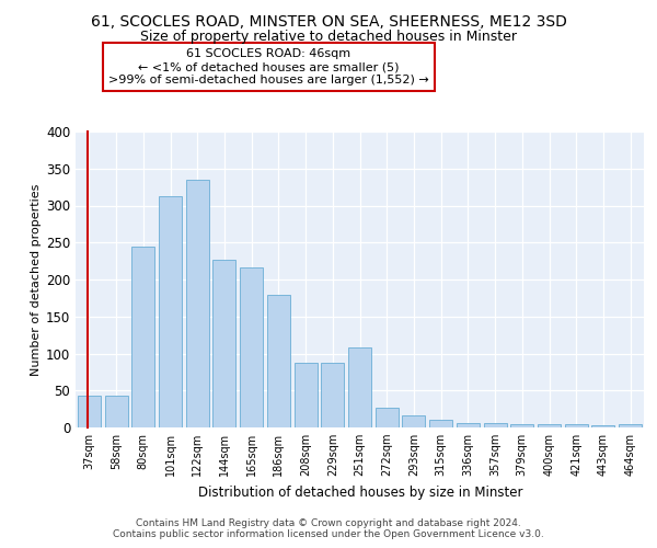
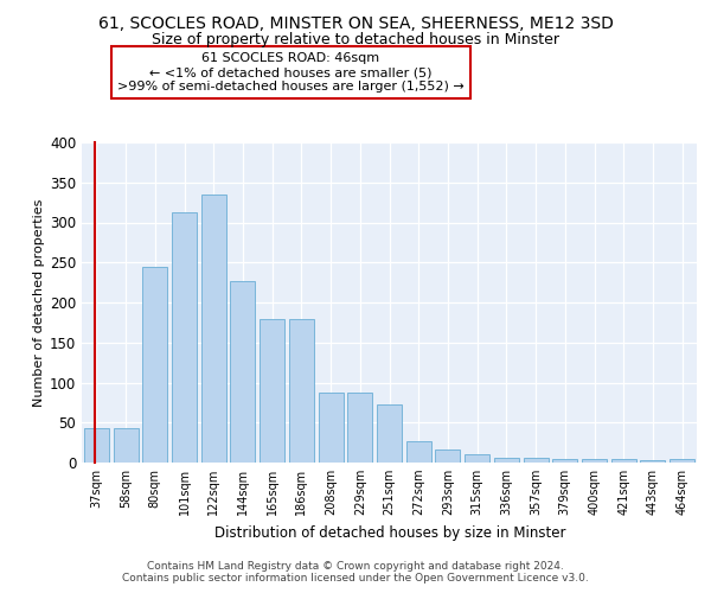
165sqm: 216 -> 180
251sqm: 108 -> 73
